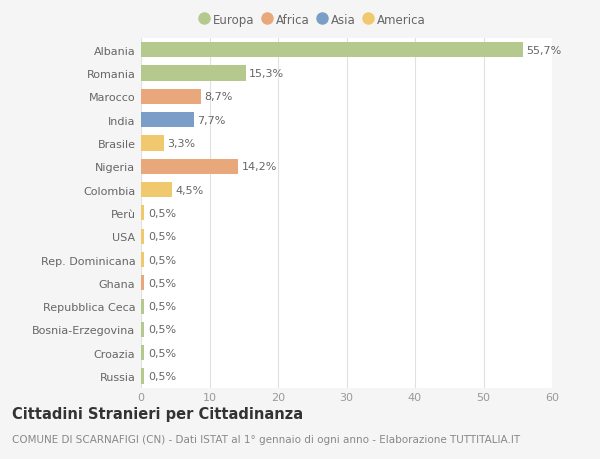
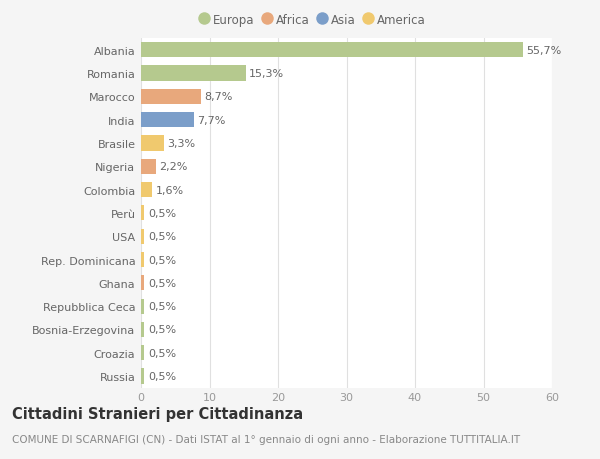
Nigeria: 14,2% -> 2,2%
Colombia: 4,5% -> 1,6%
